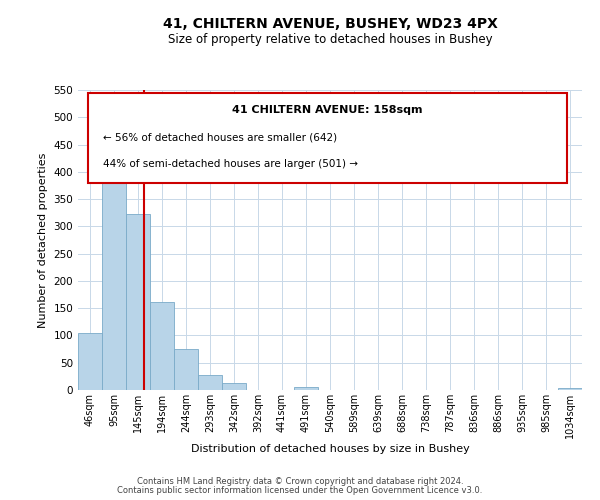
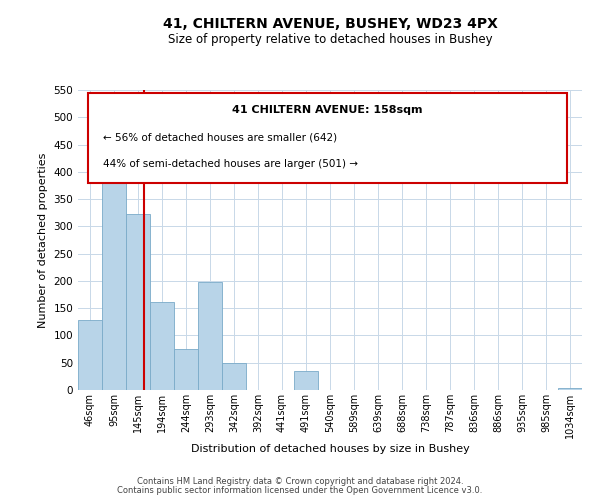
46sqm: 105 -> 128
293sqm: 27 -> 198
342sqm: 13 -> 50
491sqm: 5 -> 34
